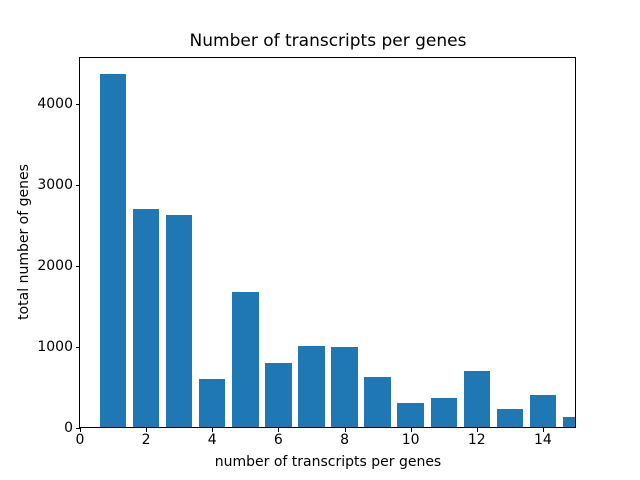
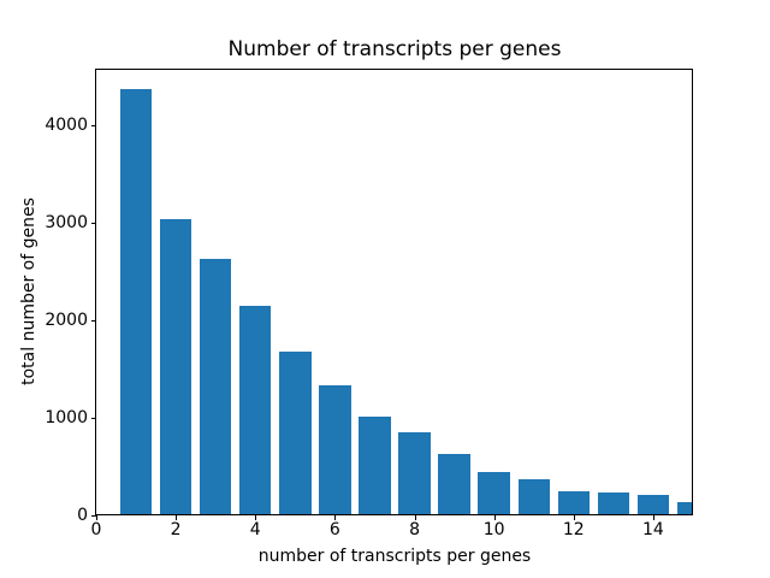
2: 2700 -> 3000
4: 600 -> 2200
6: 800 -> 1300
8: 1000 -> 800
10: 300 -> 400
12: 700 -> 200
14: 400 -> 200
